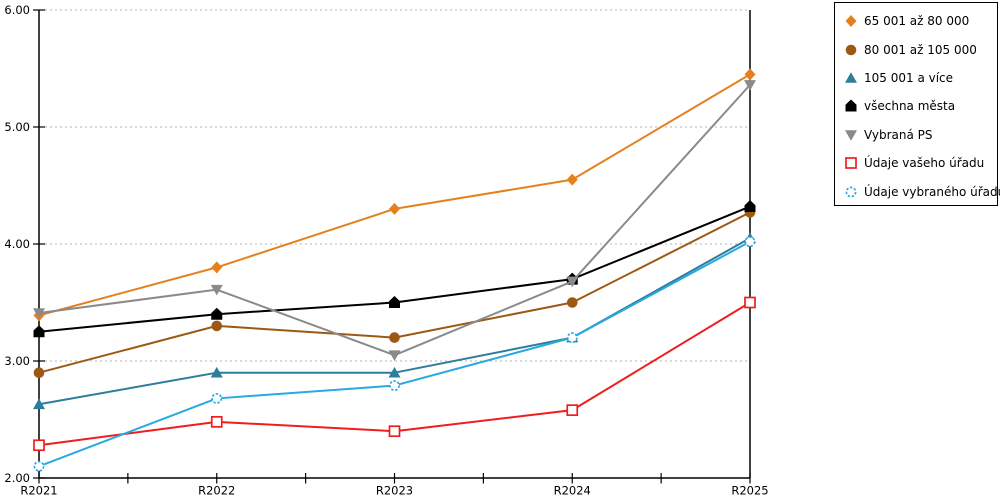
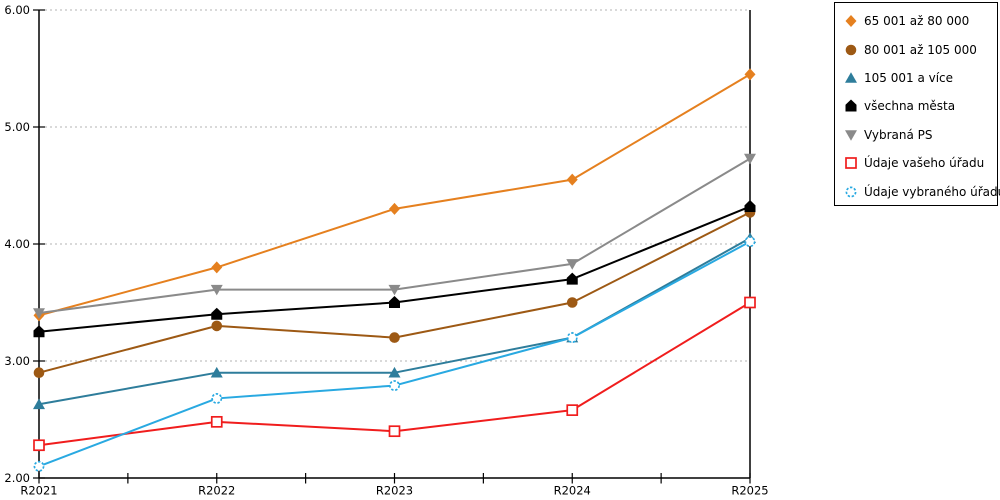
Vybraná PS/R2023: 3.05 -> 3.61
Vybraná PS/R2024: 3.68 -> 3.83
Vybraná PS/R2025: 5.36 -> 4.73
